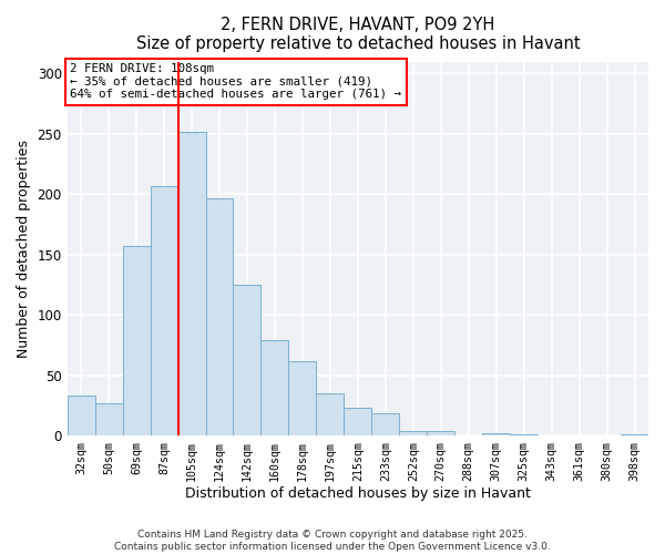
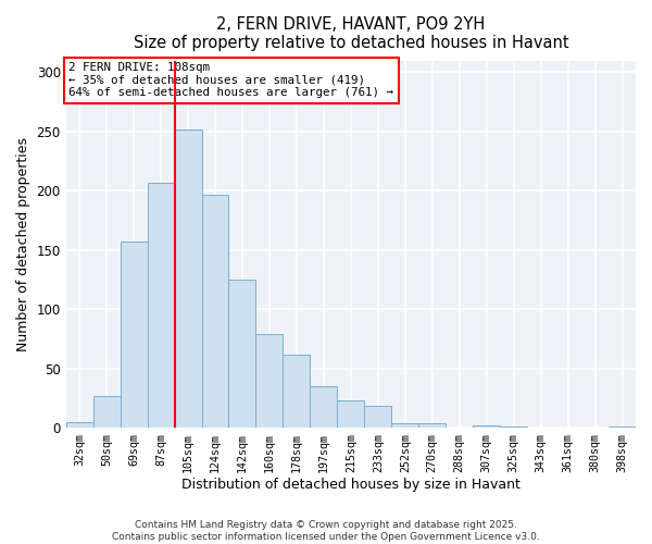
32sqm: 33 -> 5
